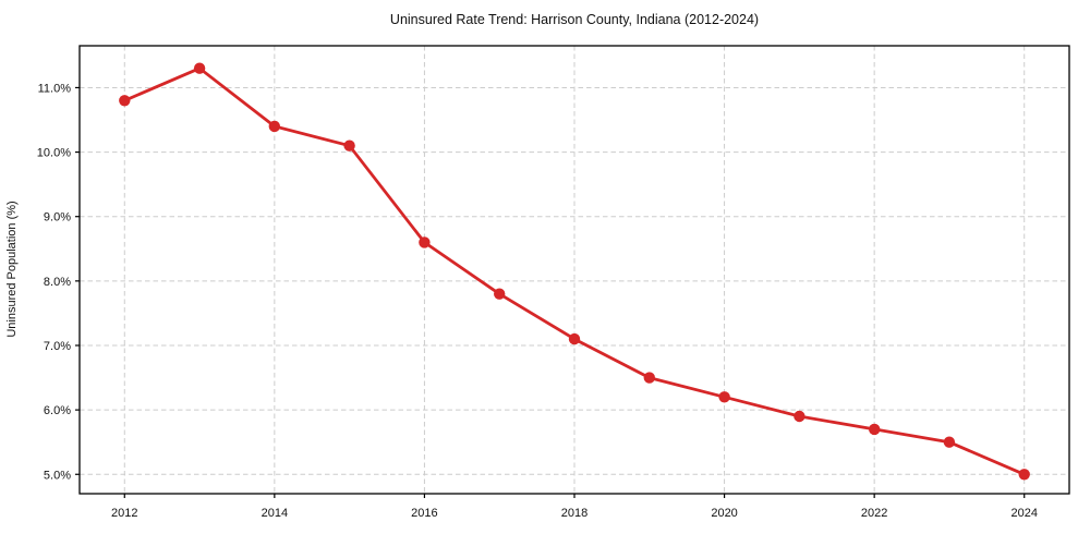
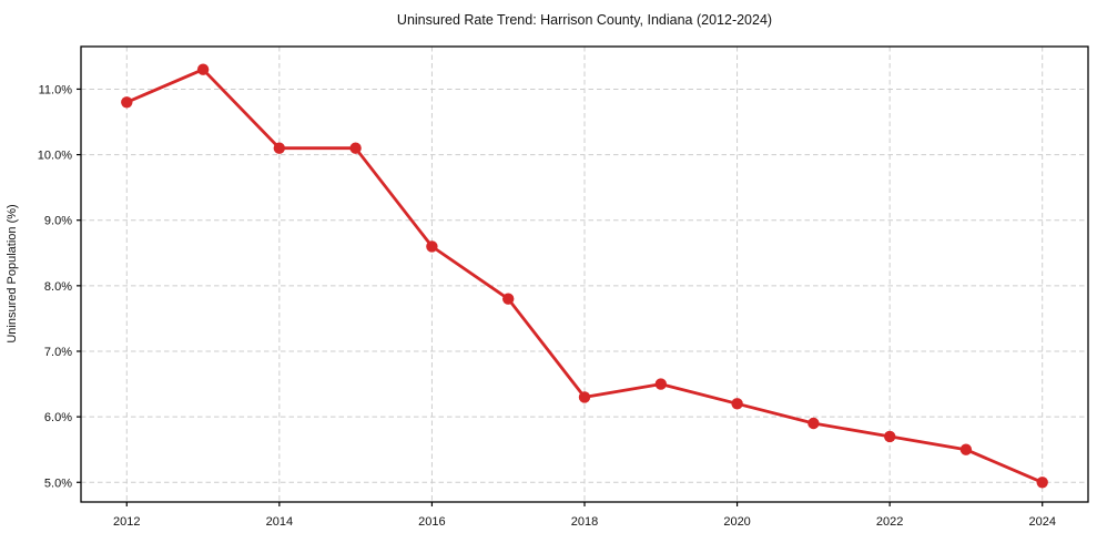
2014: 10.4% -> 10.1%
2018: 7.1% -> 6.3%
